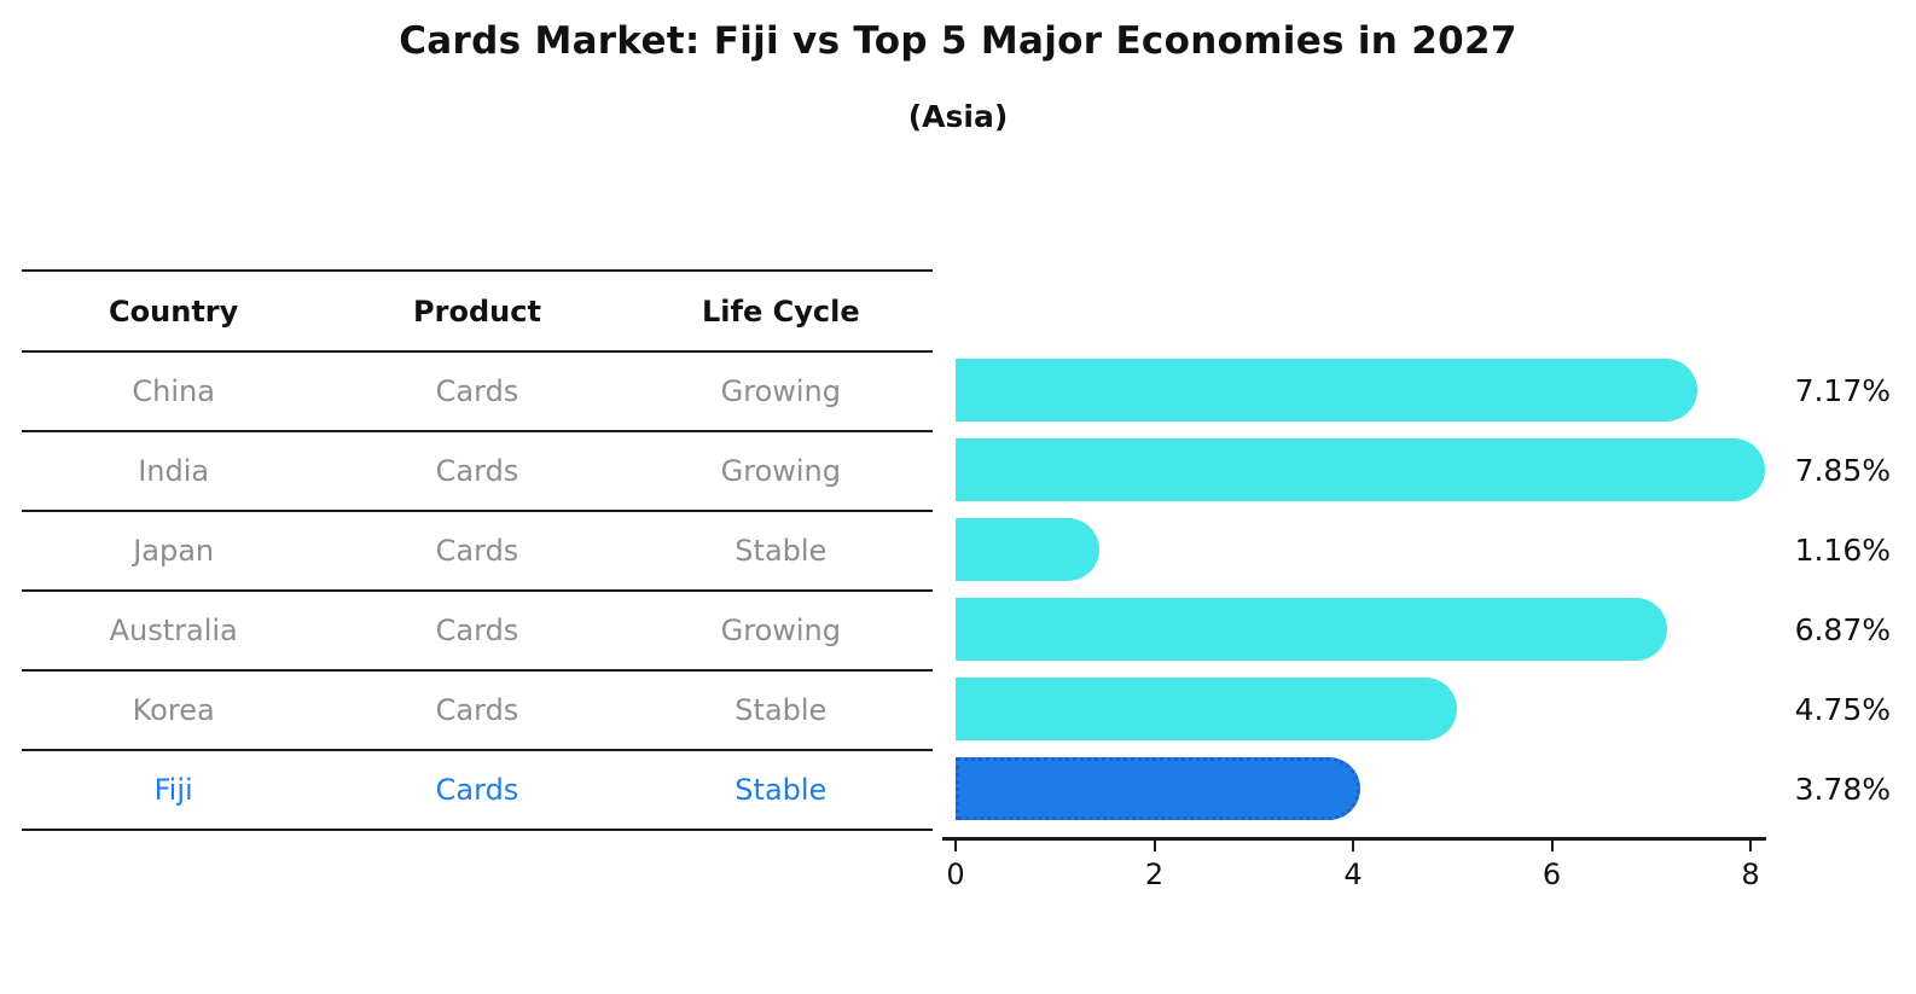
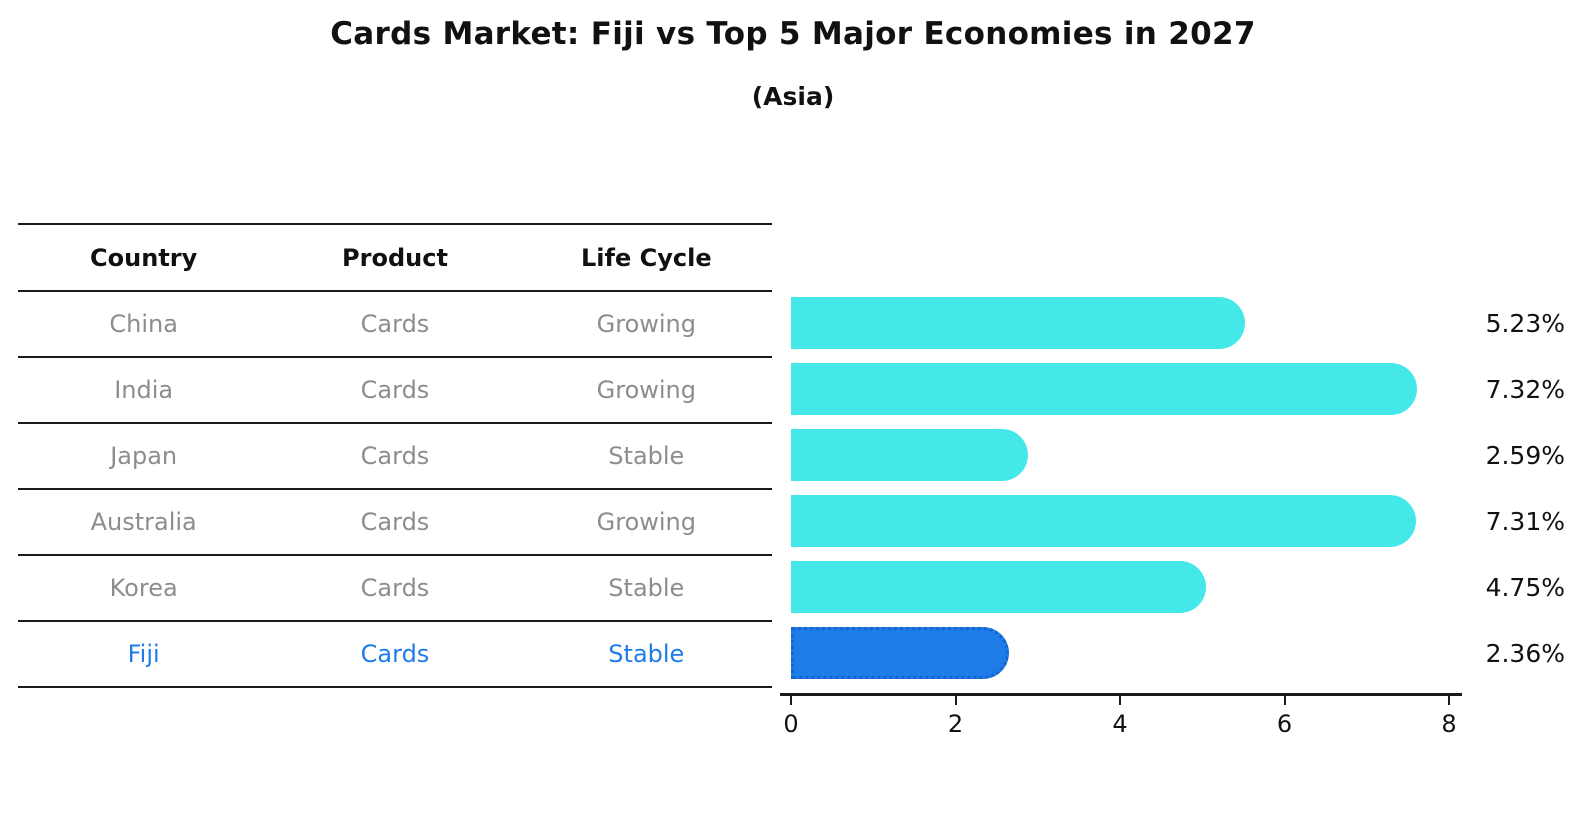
China: 7.17% -> 5.23%
India: 7.85% -> 7.32%
Japan: 1.16% -> 2.59%
Australia: 6.87% -> 7.31%
Fiji: 3.78% -> 2.36%
